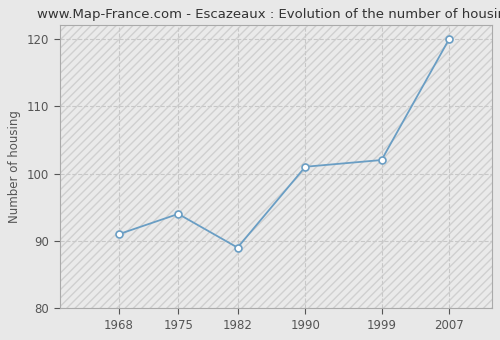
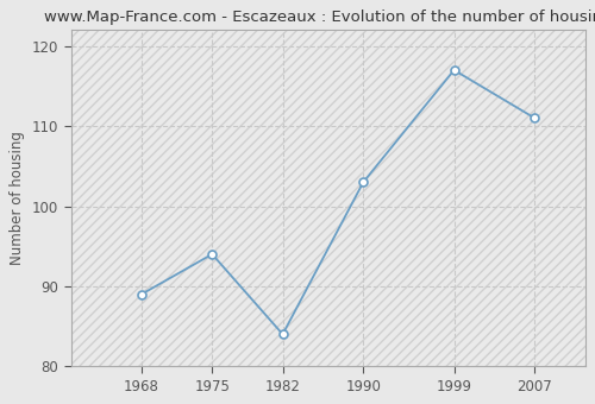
1968: 91 -> 89
1982: 89 -> 84
1990: 101 -> 103
1999: 102 -> 117
2007: 120 -> 111
